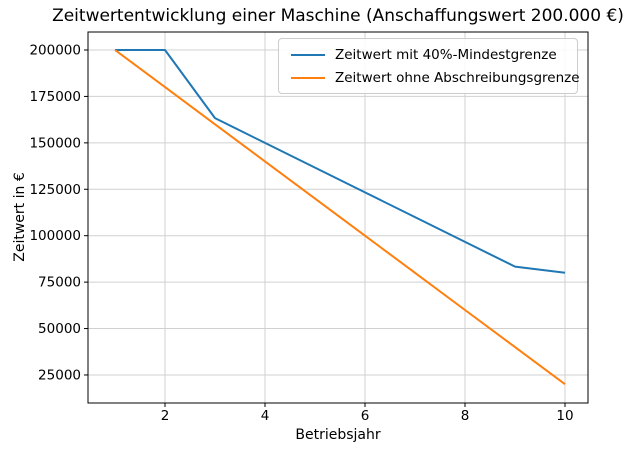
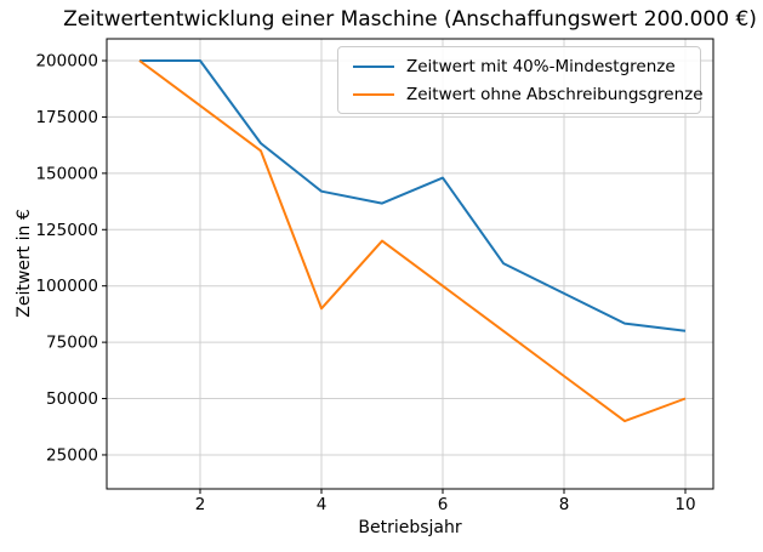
Zeitwert mit 40%-Mindestgrenze/4: 150000 -> 142000
Zeitwert ohne Abschreibungsgrenze/4: 140000 -> 90000
Zeitwert mit 40%-Mindestgrenze/6: 123000 -> 148000
Zeitwert ohne Abschreibungsgrenze/10: 20000 -> 50000
